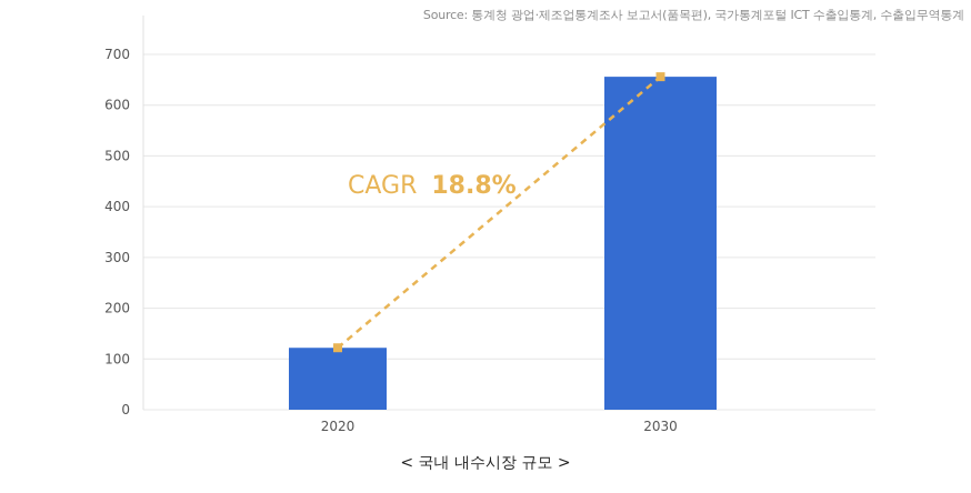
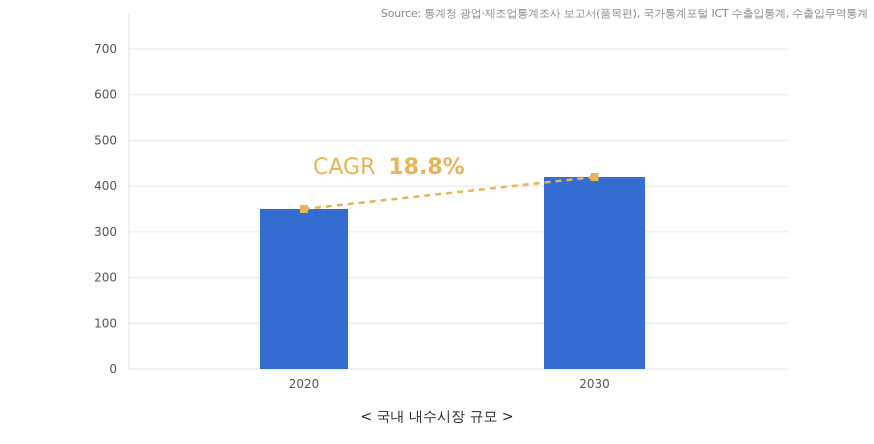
2020: 120 -> 350
2030: 660 -> 420
